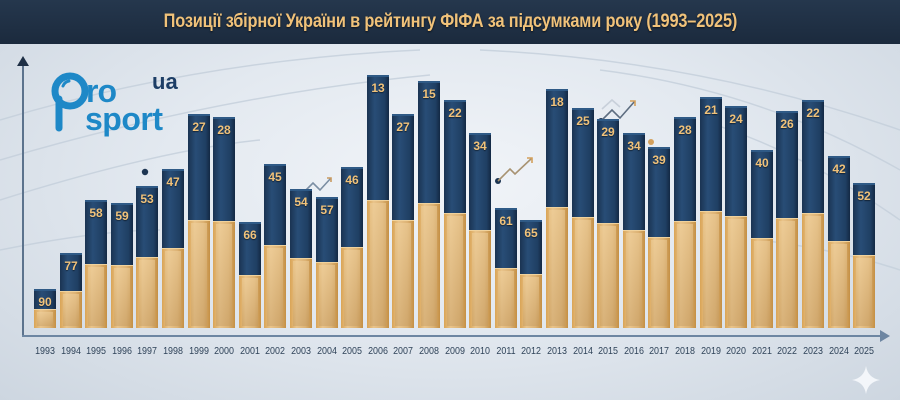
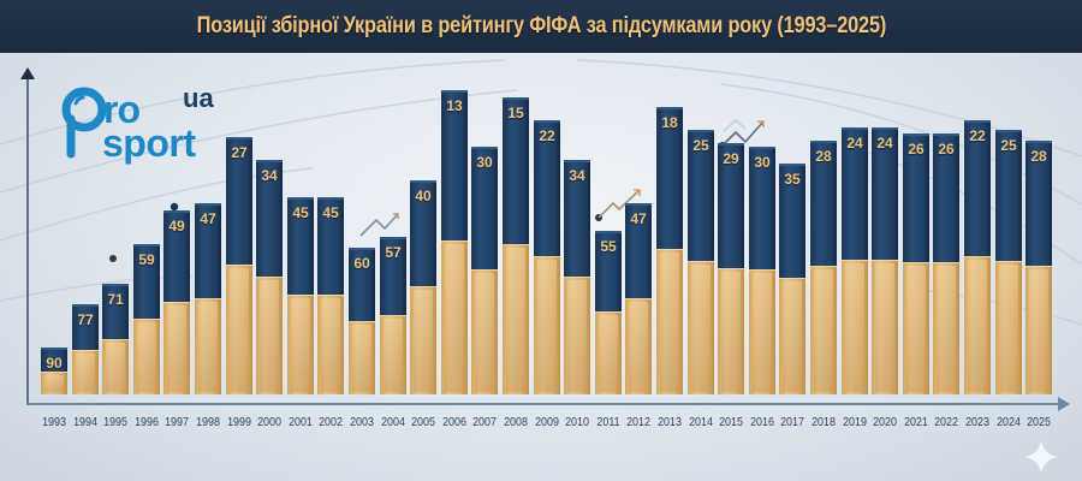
1995: 58 -> 71
1997: 53 -> 49
2000: 28 -> 34
2001: 66 -> 45
2003: 54 -> 60
2005: 46 -> 40
2007: 27 -> 30
2011: 61 -> 55
2012: 65 -> 47
2016: 34 -> 30
2017: 39 -> 35
2019: 21 -> 24
2021: 40 -> 26
2024: 42 -> 25
2025: 52 -> 28
